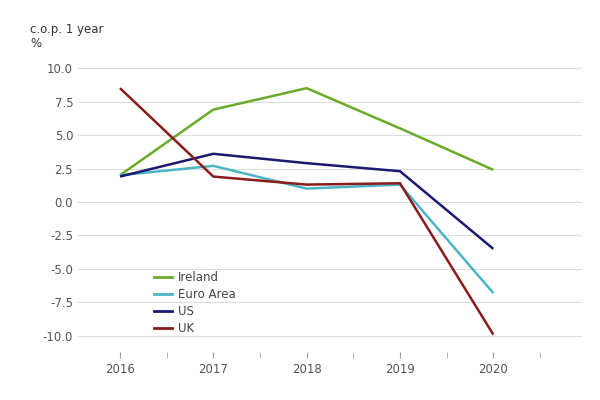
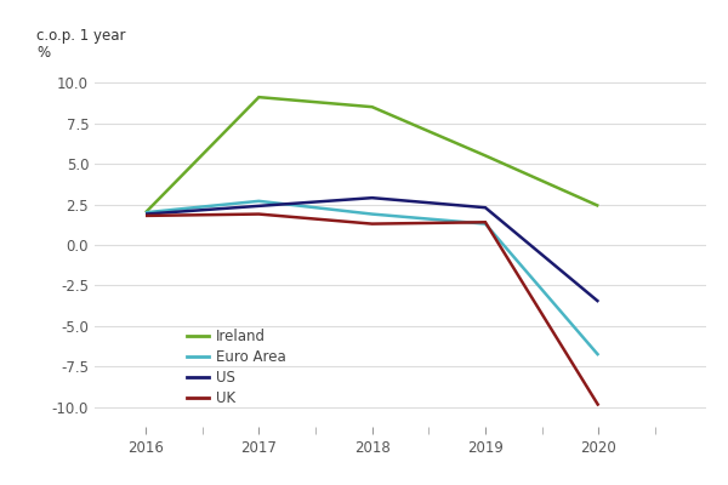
UK/2016: 8.5 -> 1.8
Ireland/2017: 6.9 -> 9.1
US/2017: 3.6 -> 2.4
Euro Area/2018: 1.0 -> 1.9
